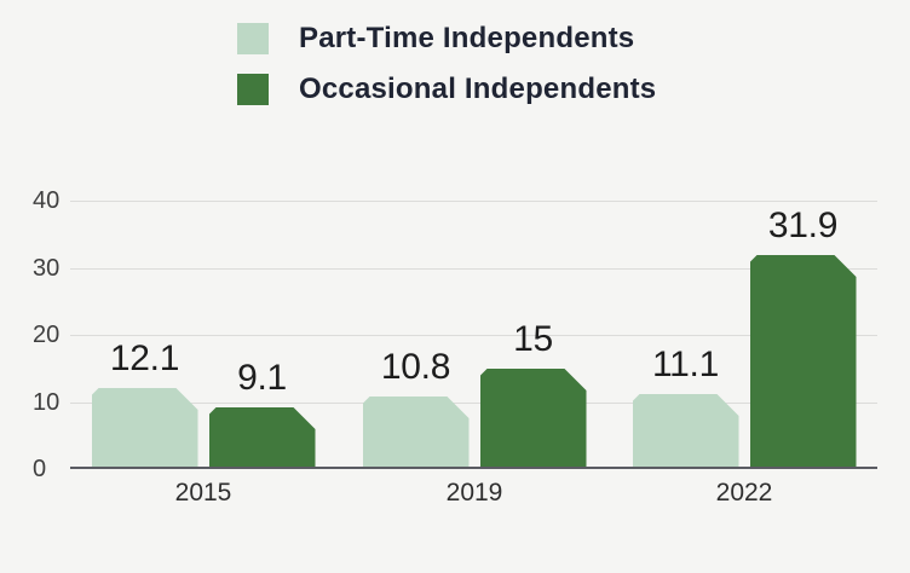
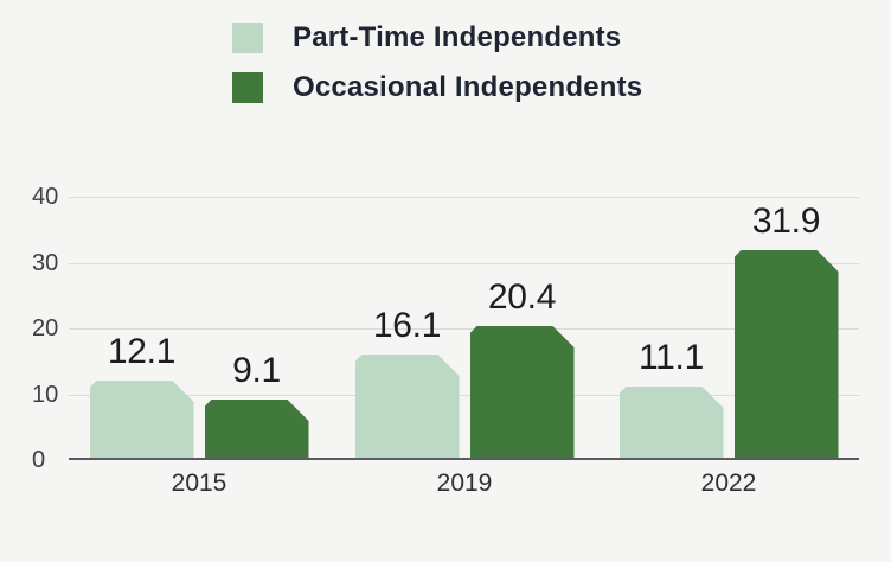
Part-Time Independents/2019: 10.8 -> 16.1
Occasional Independents/2019: 15 -> 20.4
